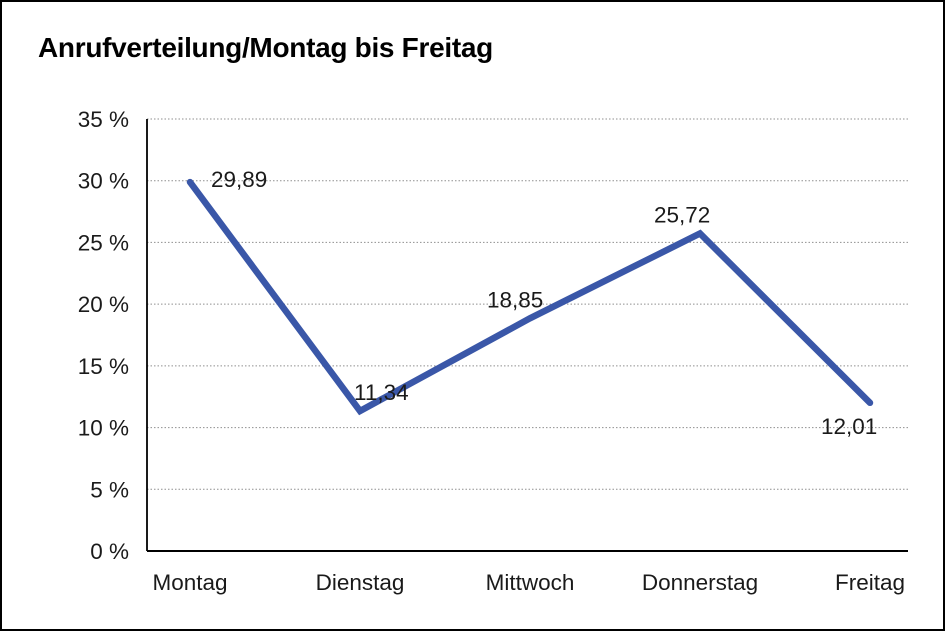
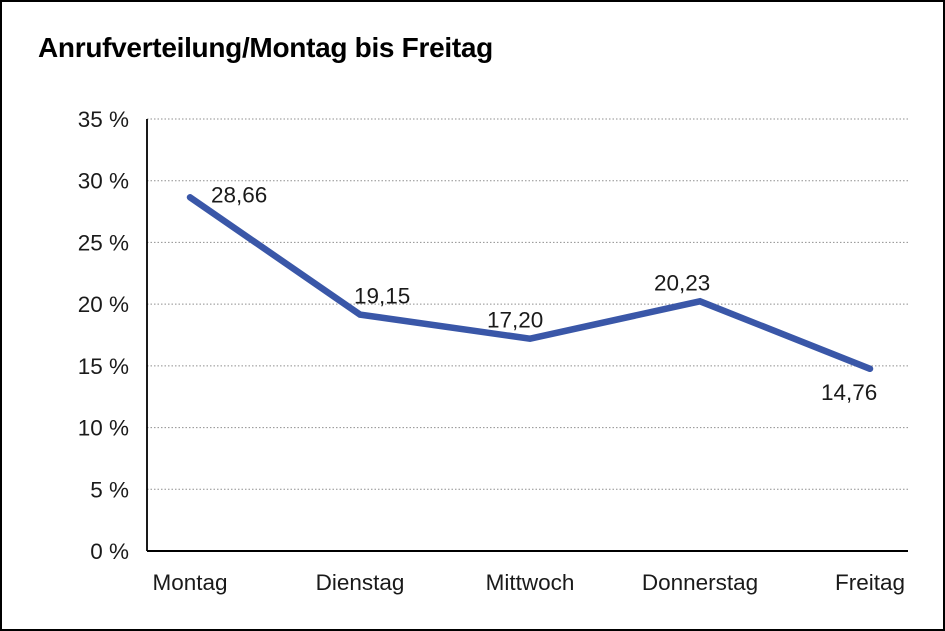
Montag: 29,89 -> 28,66
Dienstag: 11,34 -> 19,15
Mittwoch: 18,85 -> 17,20
Donnerstag: 25,72 -> 20,23
Freitag: 12,01 -> 14,76
